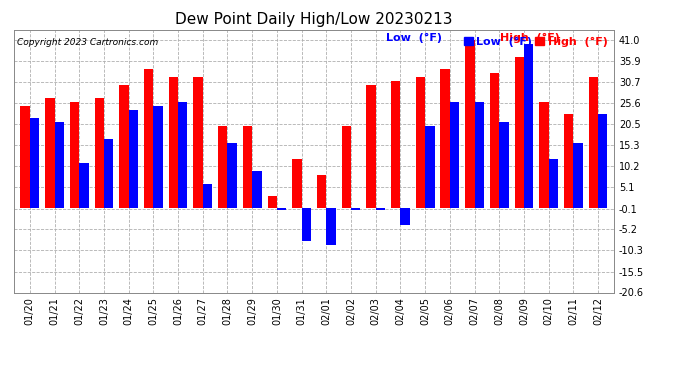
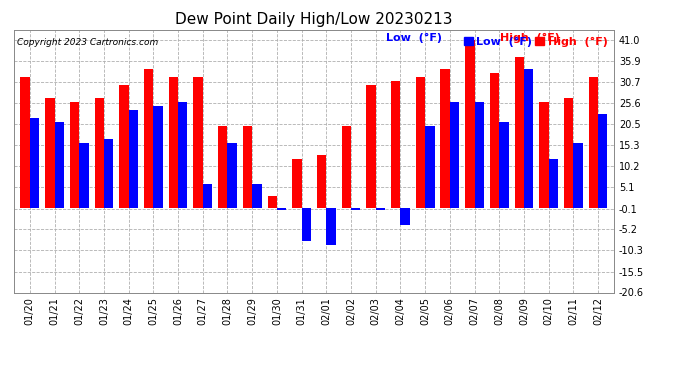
High (°F)/01/20: 25 -> 32
Low (°F)/01/22: 11.0 -> 16.0
Low (°F)/01/29: 9.0 -> 6.0
High (°F)/02/01: 8 -> 13
Low (°F)/02/09: 40.0 -> 34.0
High (°F)/02/11: 23 -> 27
